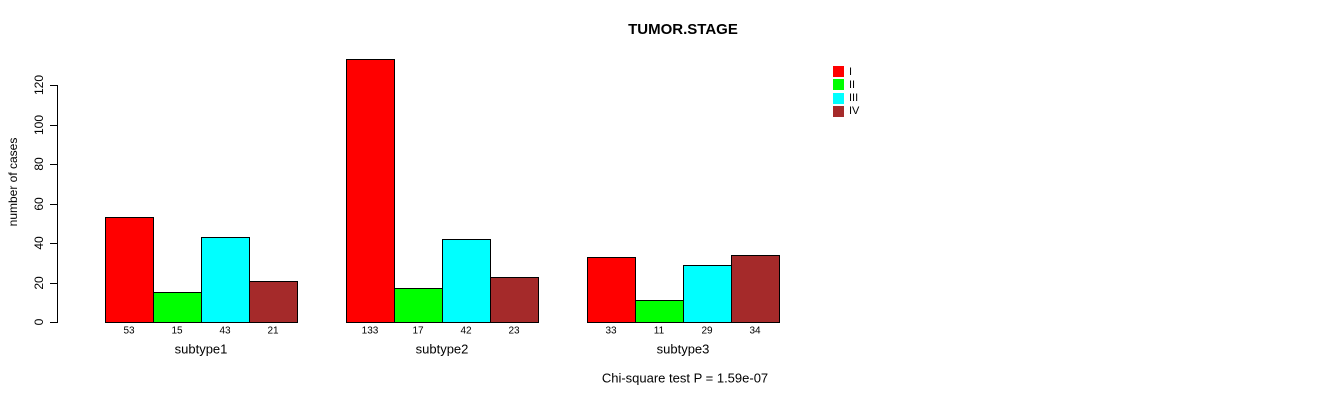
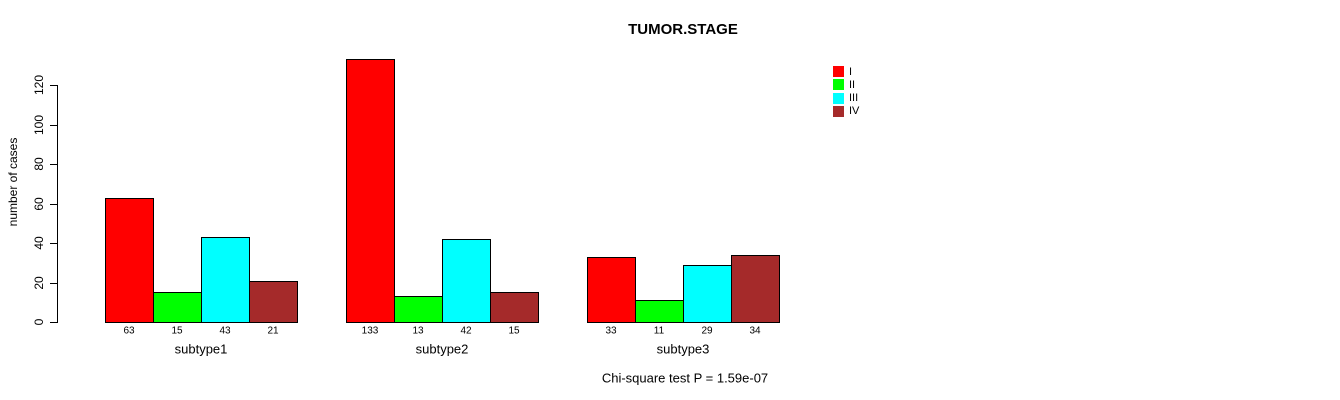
I/subtype1: 53 -> 63
II/subtype2: 17 -> 13
IV/subtype2: 23 -> 15
